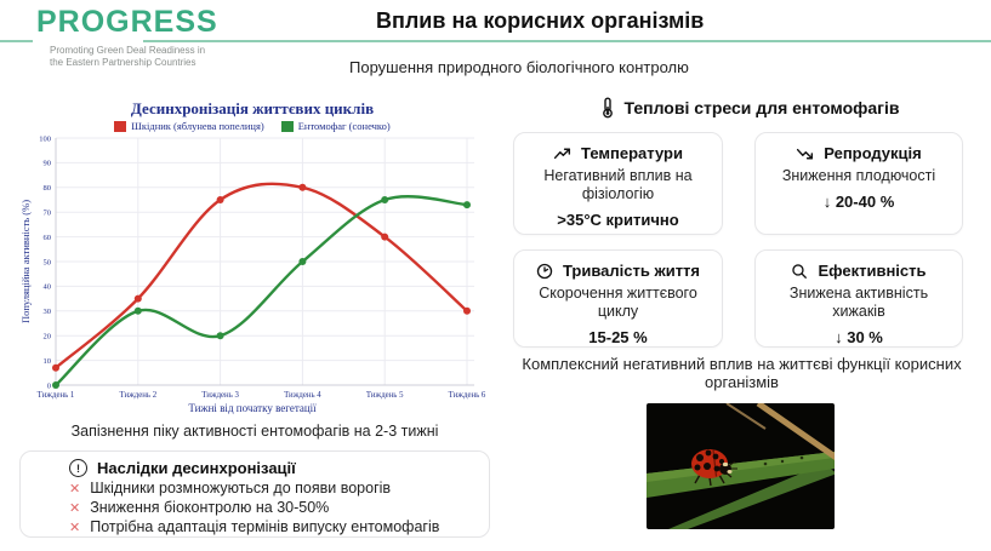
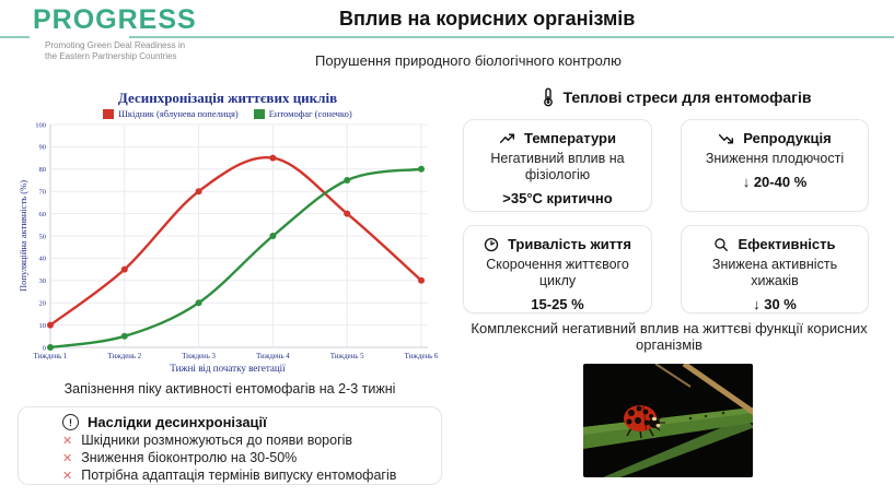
Шкідник (яблунева попелиця)/Тиждень 1: 7 -> 10
Ентомофаг (сонечко)/Тиждень 2: 30 -> 5
Шкідник (яблунева попелиця)/Тиждень 3: 75 -> 70
Шкідник (яблунева попелиця)/Тиждень 4: 80 -> 85
Ентомофаг (сонечко)/Тиждень 6: 73 -> 80
